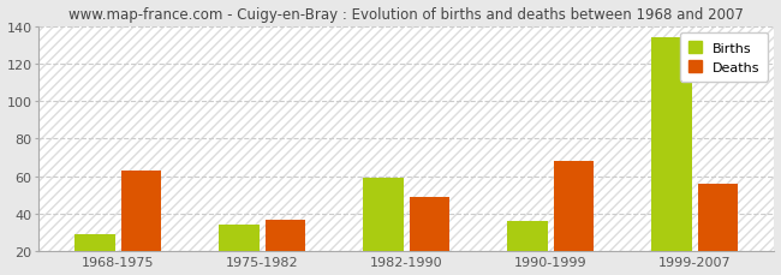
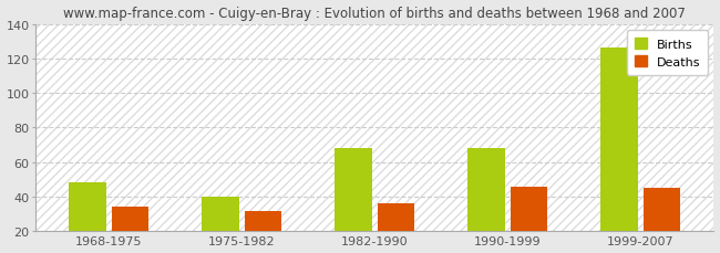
Births/1968-1975: 29 -> 48
Deaths/1968-1975: 63 -> 34
Births/1975-1982: 34 -> 40
Deaths/1975-1982: 37 -> 32
Births/1982-1990: 59 -> 68
Deaths/1982-1990: 49 -> 36
Births/1990-1999: 36 -> 68
Deaths/1990-1999: 68 -> 46
Births/1999-2007: 134 -> 126
Deaths/1999-2007: 56 -> 45
